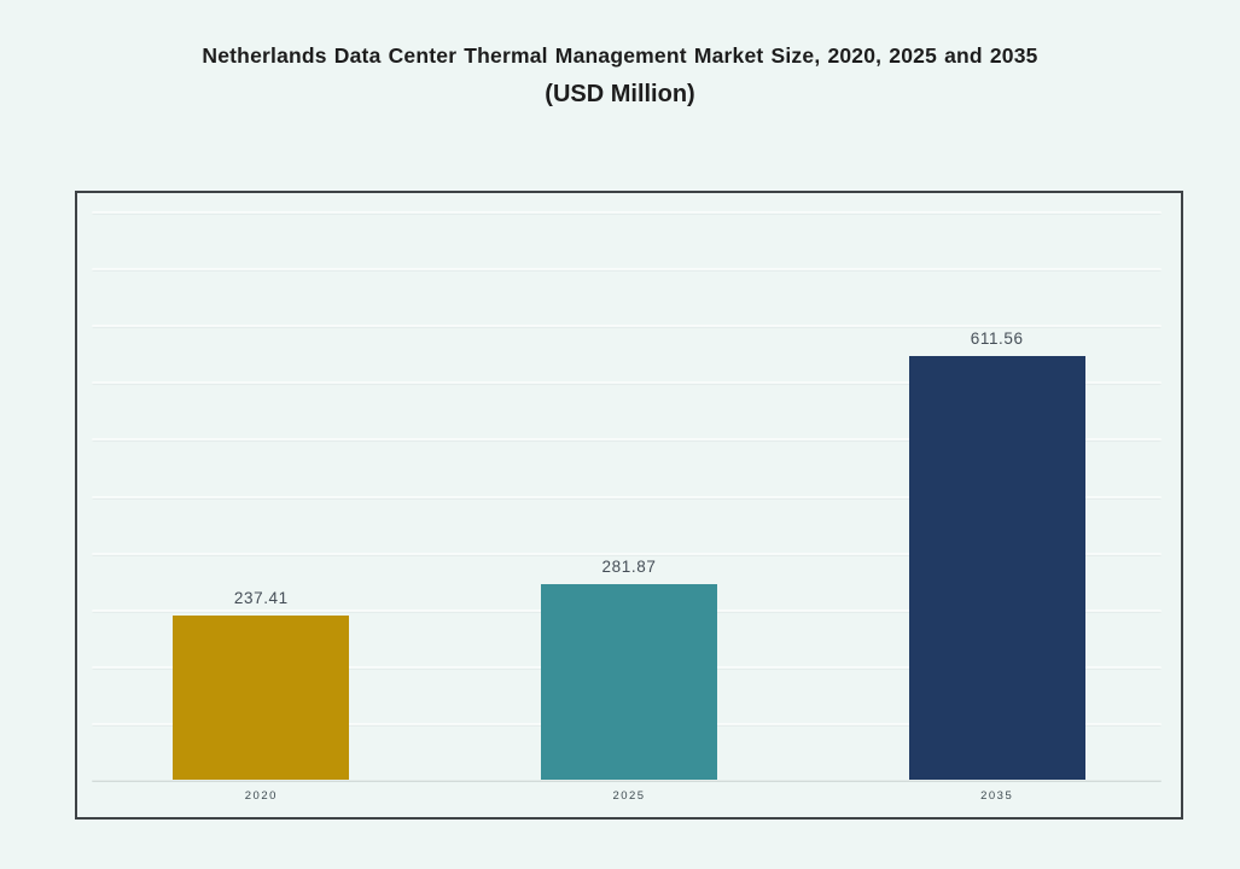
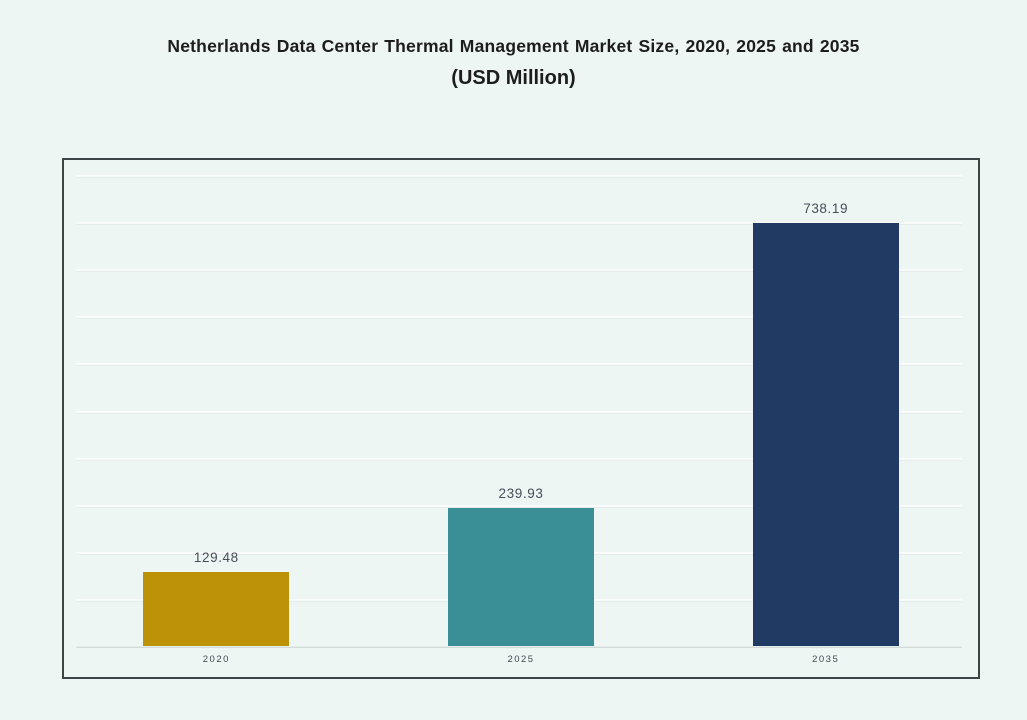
2020: 237.41 -> 129.48
2025: 281.87 -> 239.93
2035: 611.56 -> 738.19
